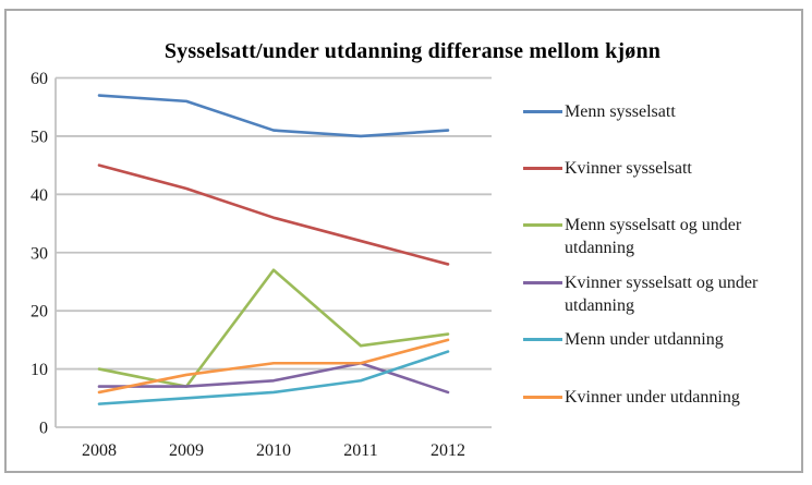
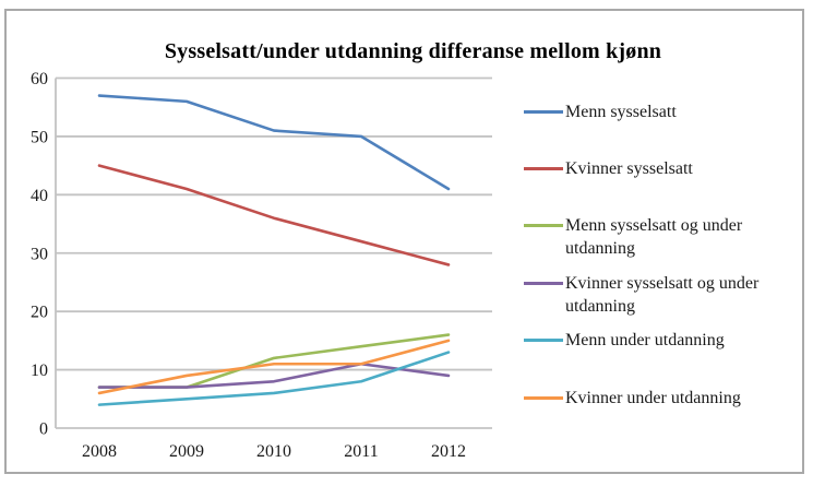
Menn sysselsatt og under utdanning/2008: 10 -> 7
Menn sysselsatt og under utdanning/2010: 27 -> 12
Menn sysselsatt/2012: 51 -> 41
Kvinner sysselsatt og under utdanning/2012: 6 -> 9
